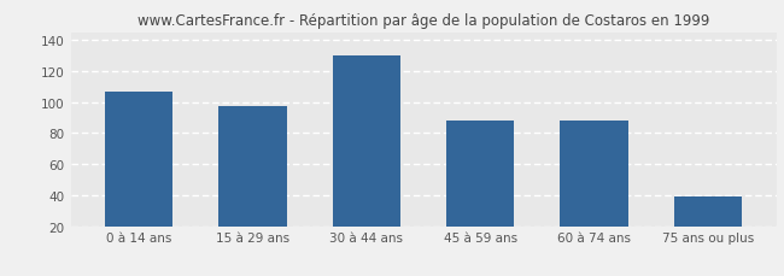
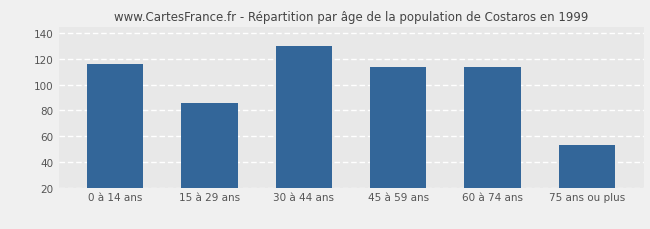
0 à 14 ans: 107 -> 116
15 à 29 ans: 97 -> 86
45 à 59 ans: 88 -> 114
60 à 74 ans: 88 -> 114
75 ans ou plus: 39 -> 53
